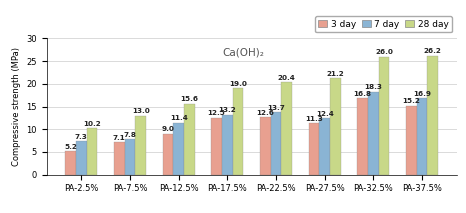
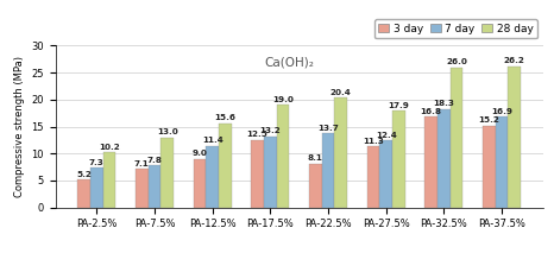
3 day/PA-22.5%: 12.6 -> 8.1
28 day/PA-27.5%: 21.2 -> 17.9
